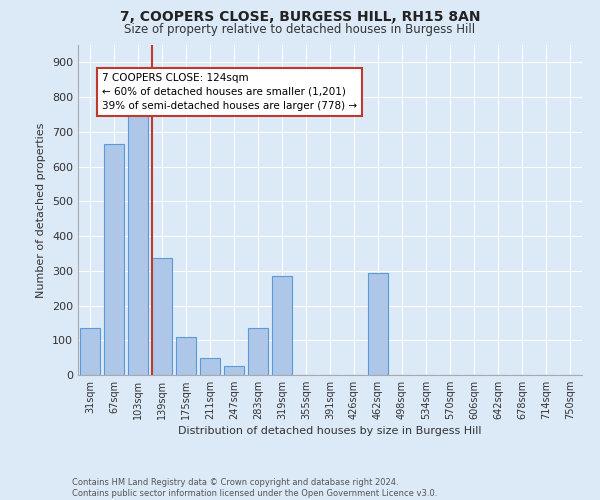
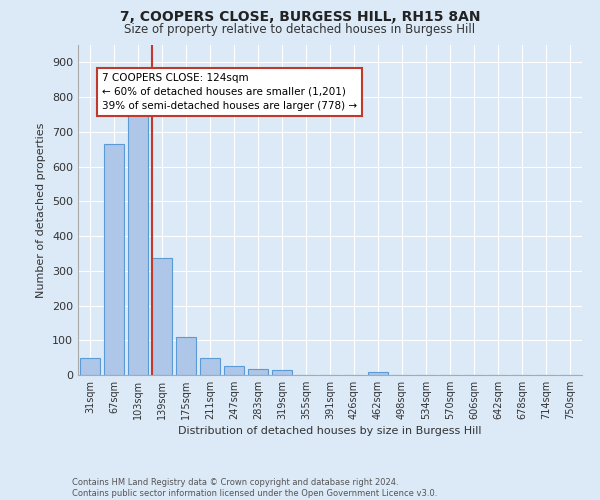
31sqm: 135 -> 50
283sqm: 135 -> 17
319sqm: 285 -> 13
462sqm: 295 -> 10
